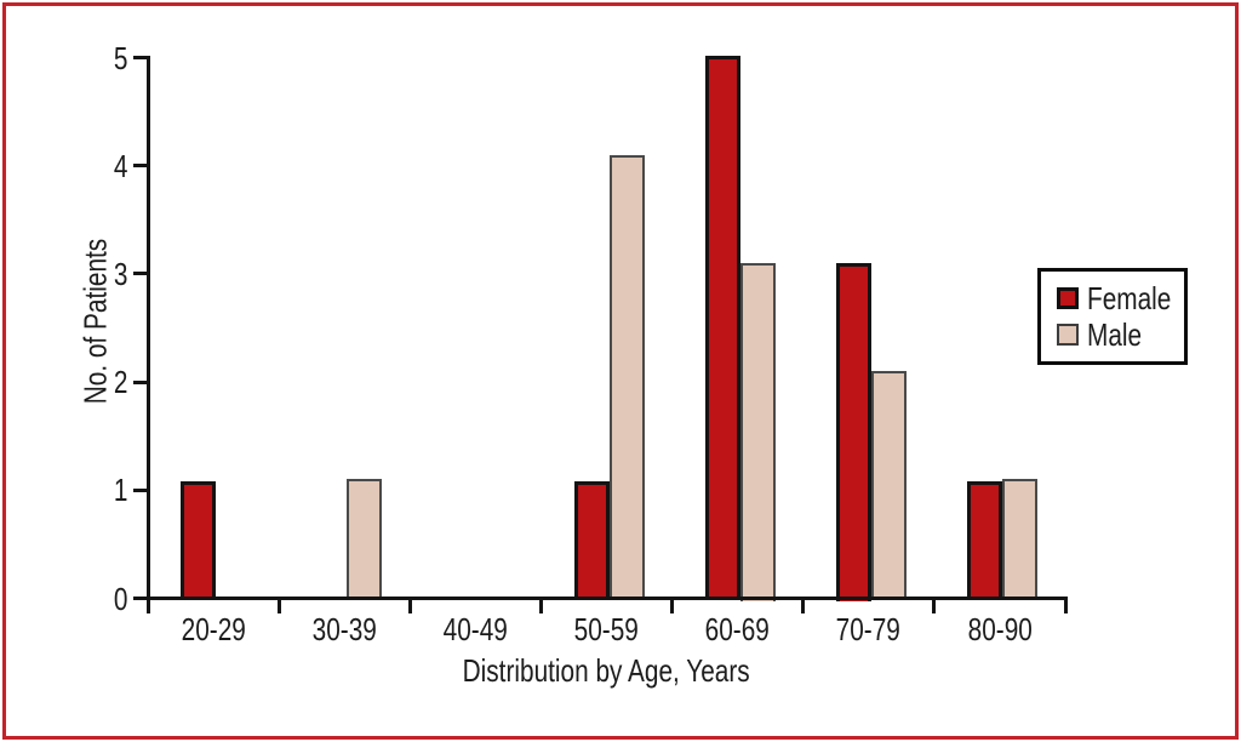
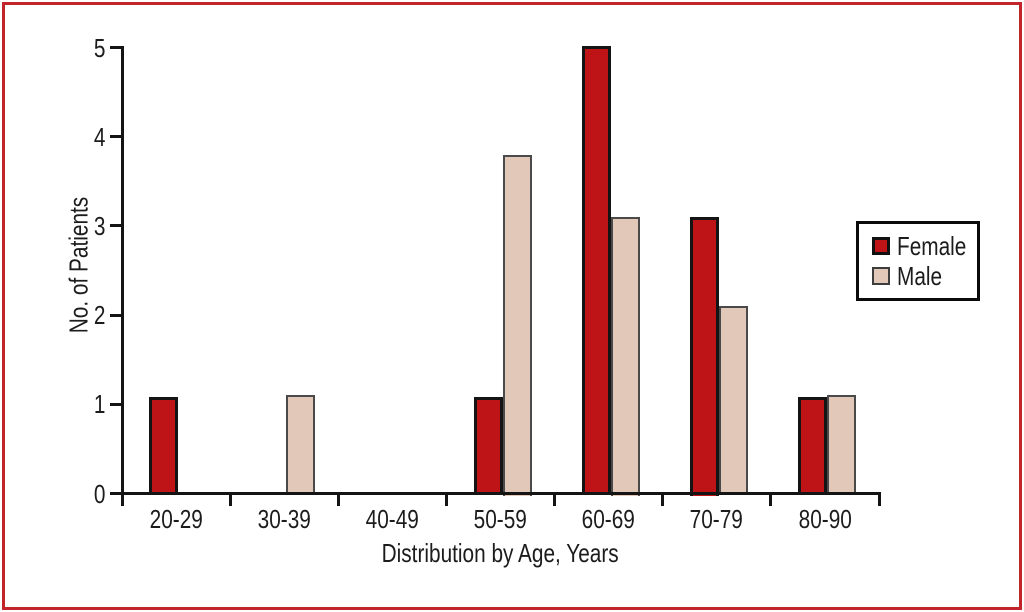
Male/50-59: 4.1 -> 3.8
